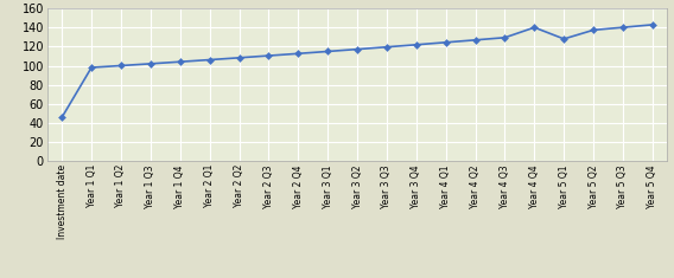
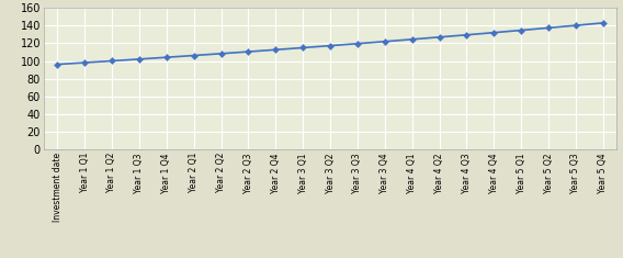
Investment date: 46 -> 96
Year 4 Q4: 140 -> 132
Year 5 Q1: 128 -> 135
